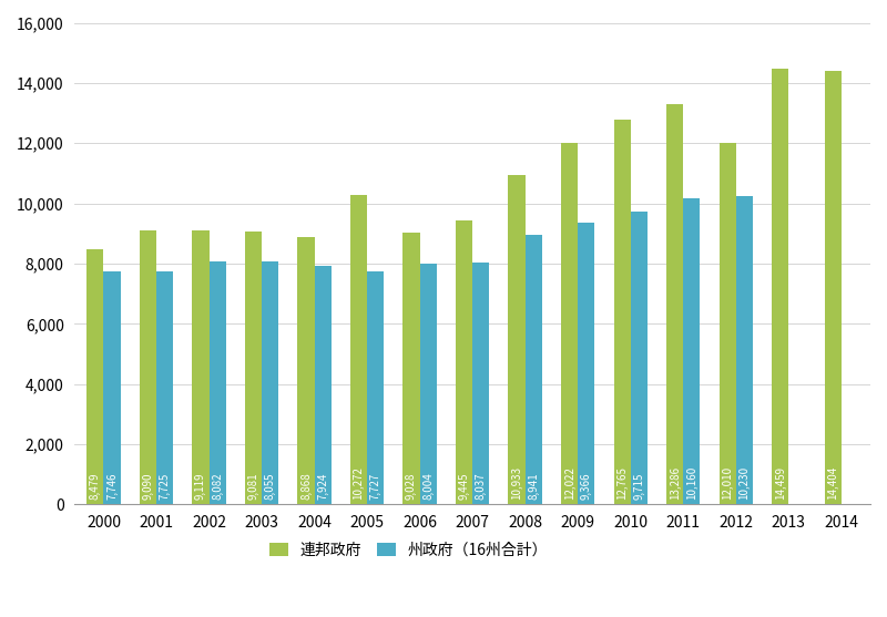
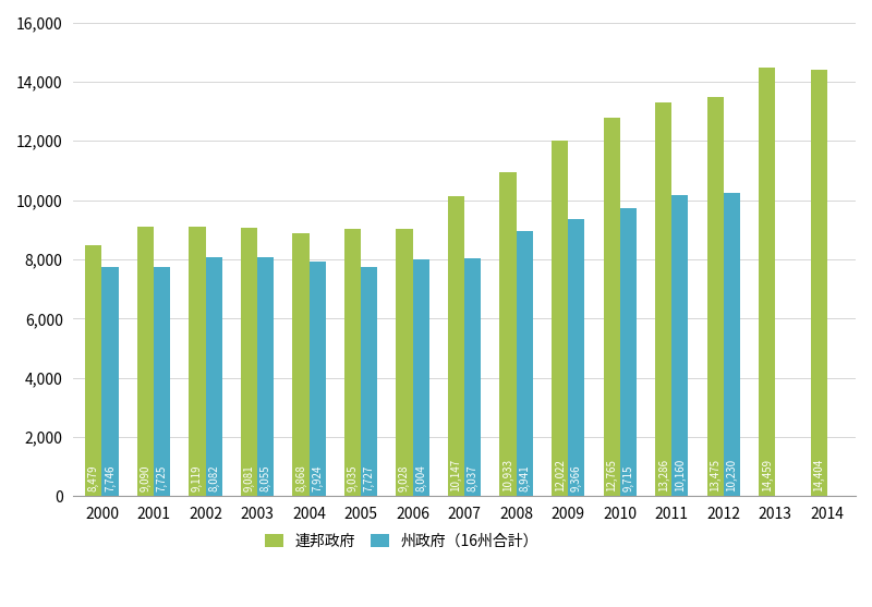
連邦政府/2005: 10,272 -> 9,035
連邦政府/2007: 9,445 -> 10,147
連邦政府/2012: 12,010 -> 13,475
